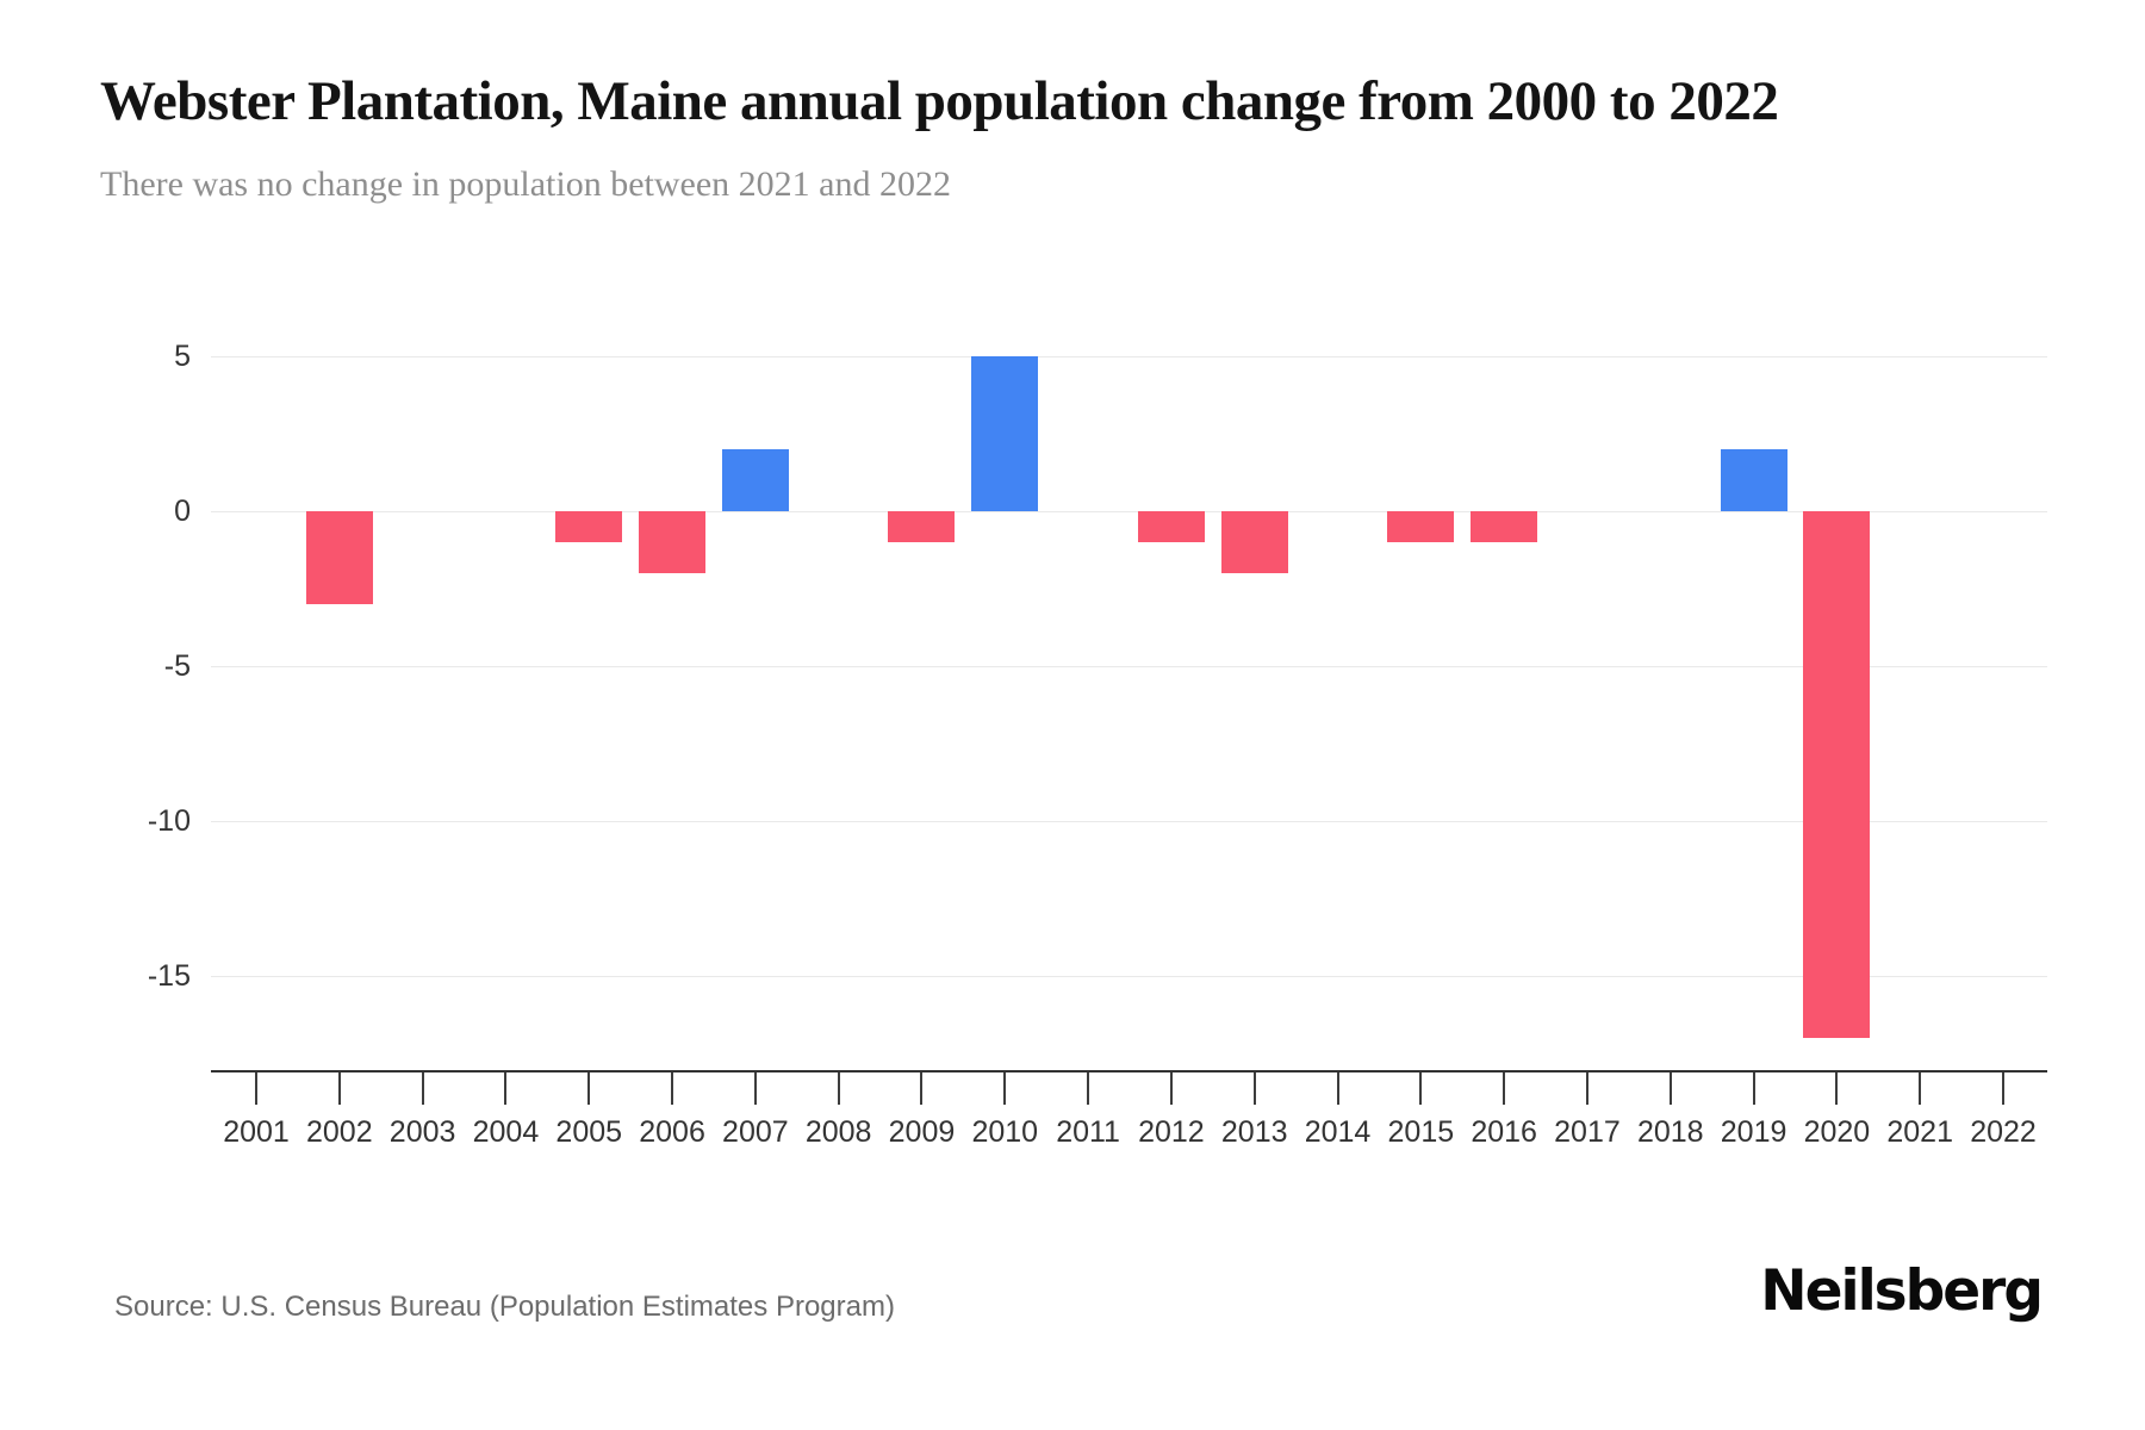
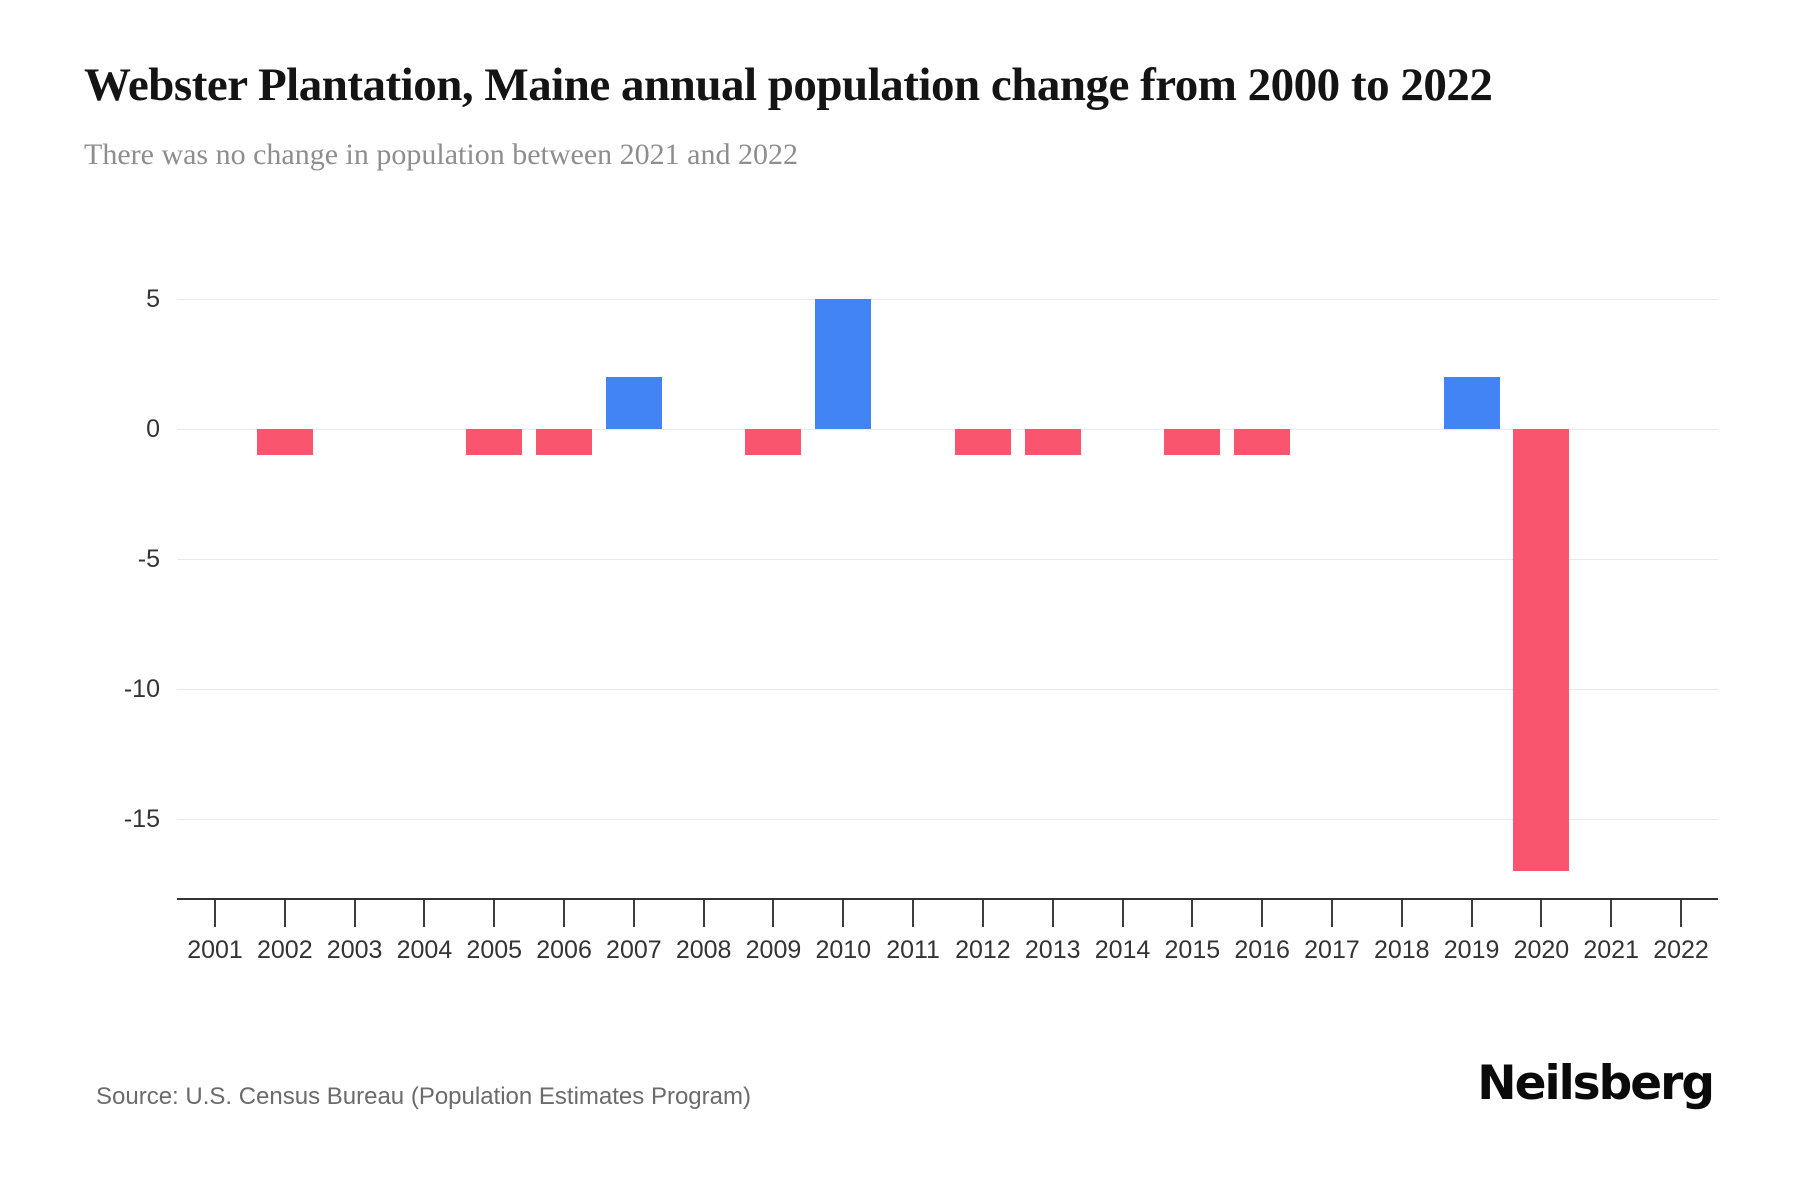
2002: -3 -> -1
2006: -2 -> -1
2013: -2 -> -1
